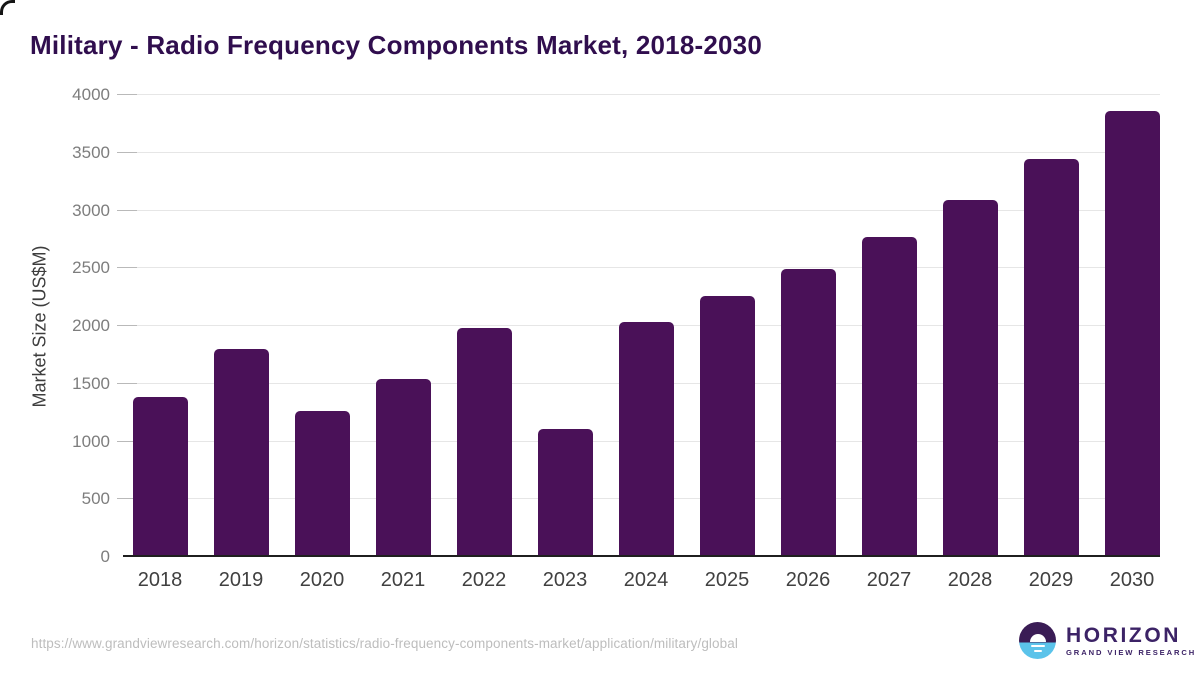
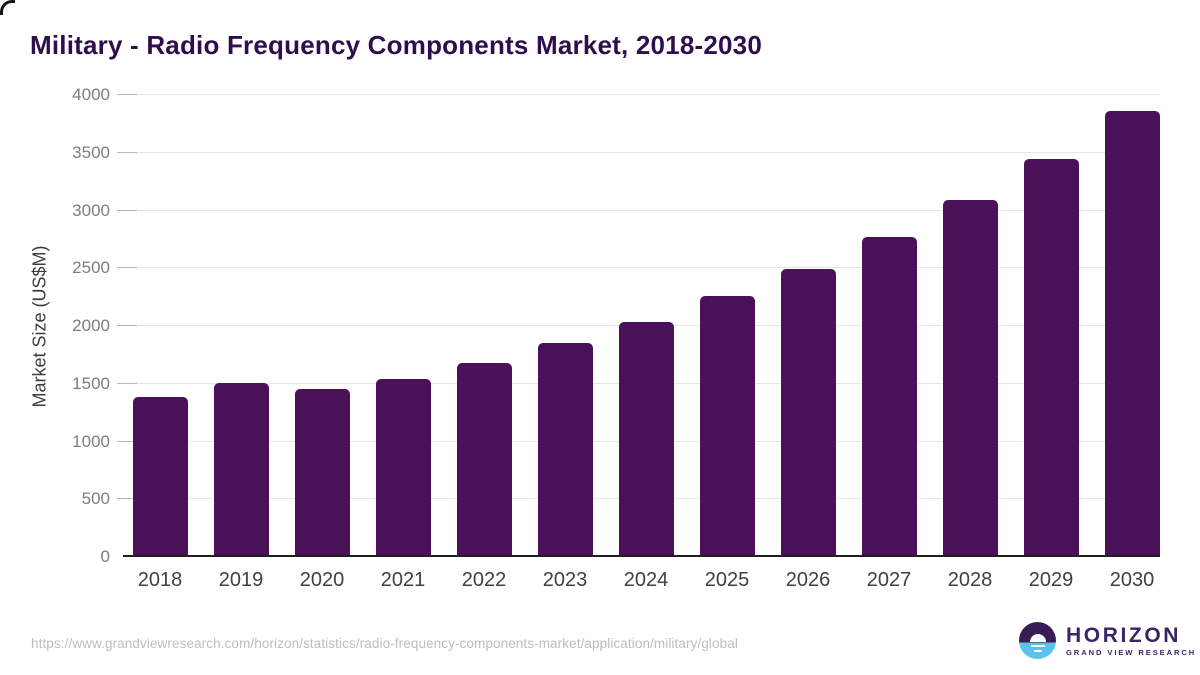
2019: 1800 -> 1500
2020: 1260 -> 1450
2022: 1980 -> 1680
2023: 1110 -> 1850
